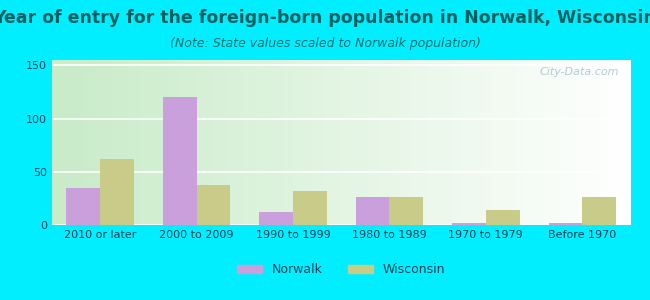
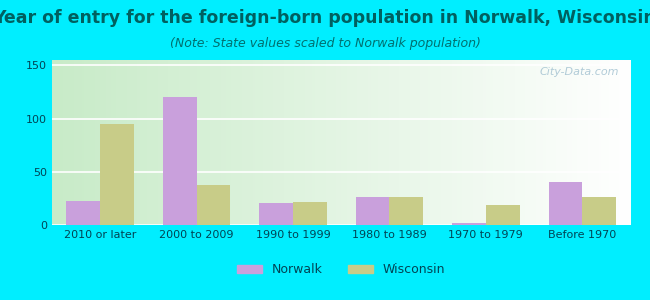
Norwalk/2010 or later: 35 -> 23
Wisconsin/2010 or later: 62 -> 95
Norwalk/1990 to 1999: 12 -> 21
Wisconsin/1990 to 1999: 32 -> 22
Wisconsin/1970 to 1979: 14 -> 19
Norwalk/Before 1970: 2 -> 40
